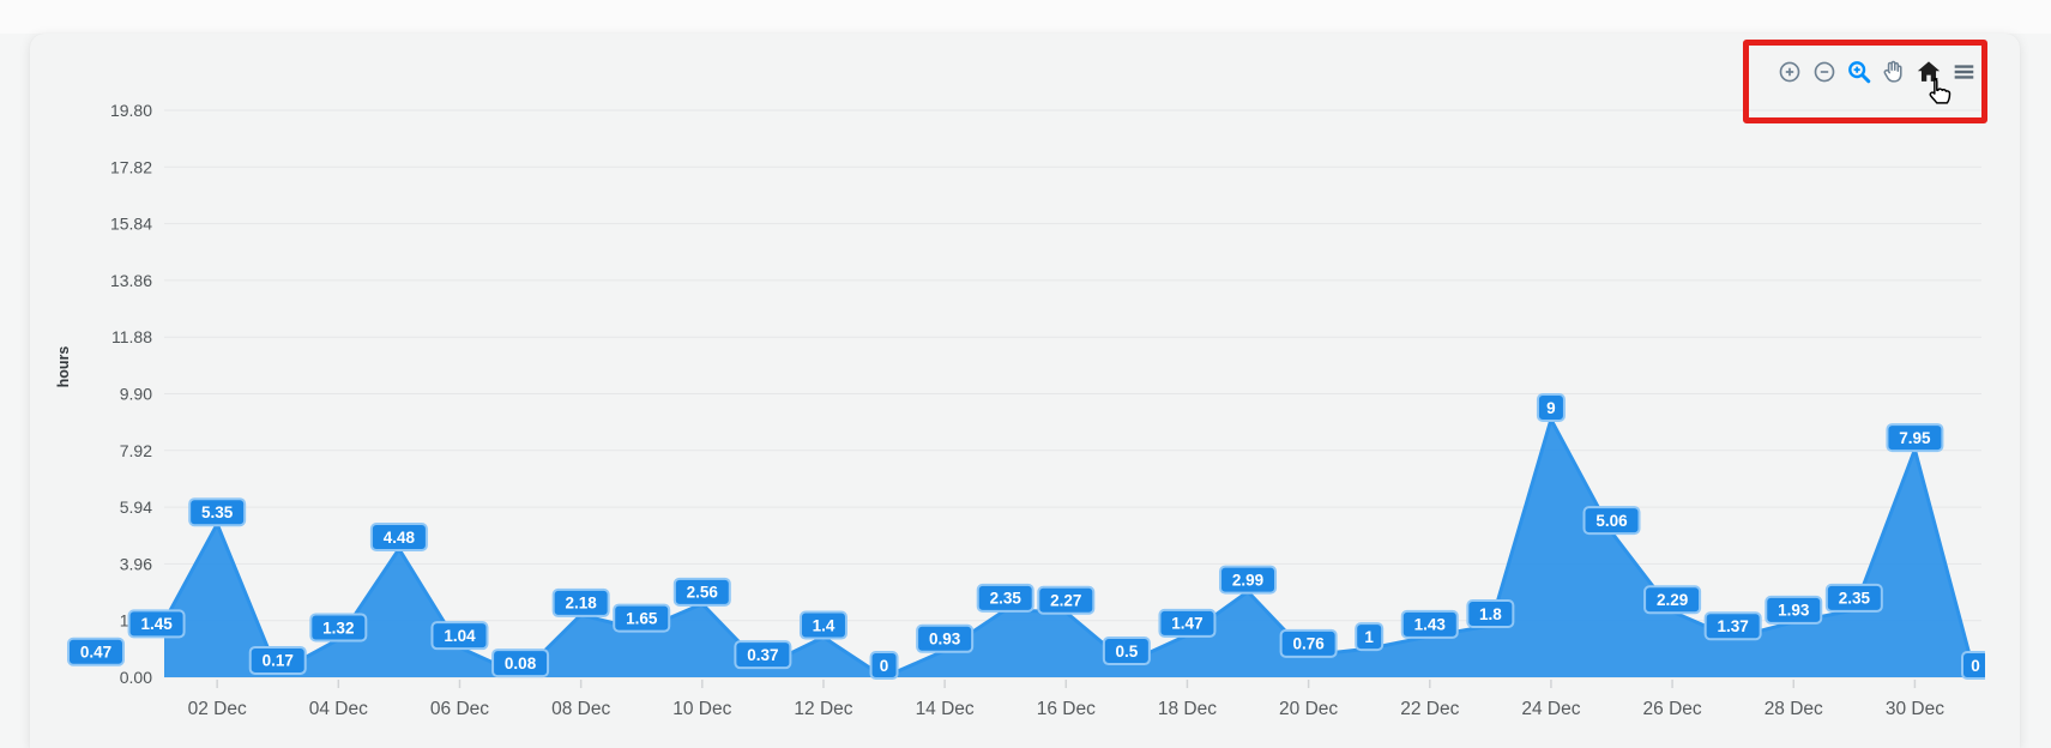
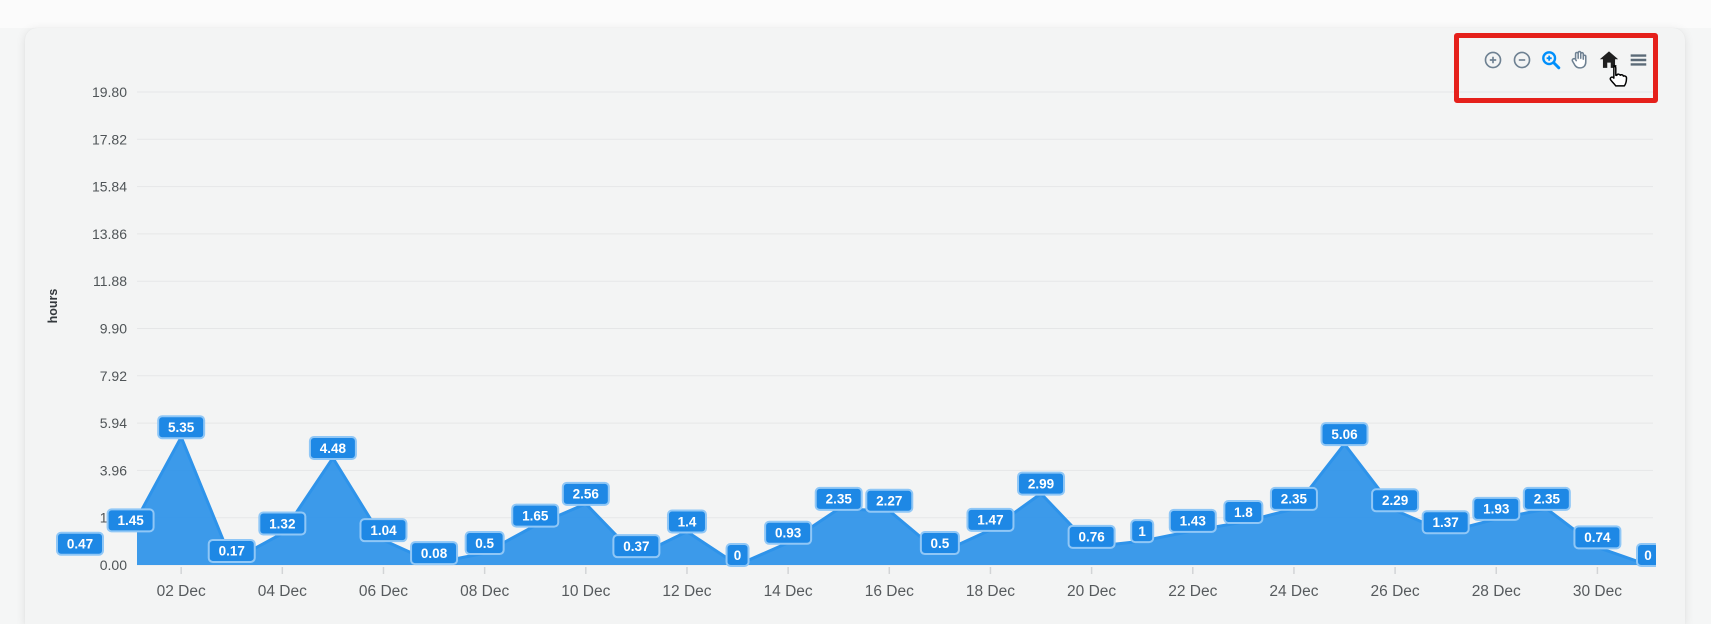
08 Dec: 2.18 -> 0.5
24 Dec: 9 -> 2.35
30 Dec: 7.95 -> 0.74
